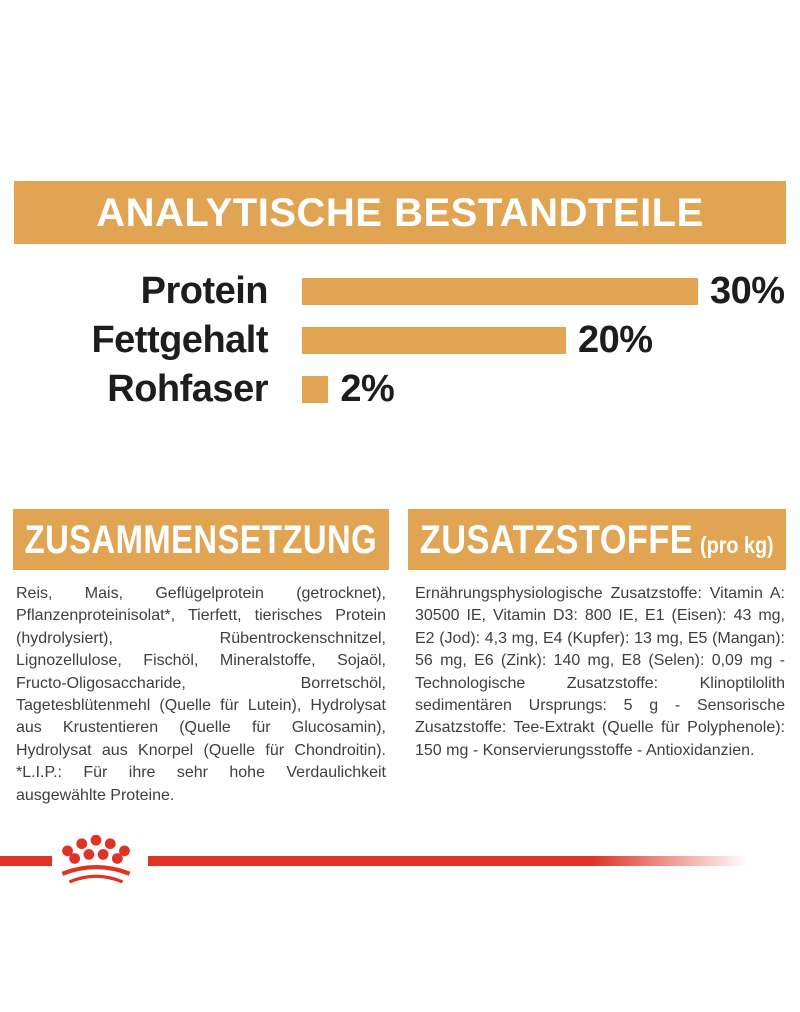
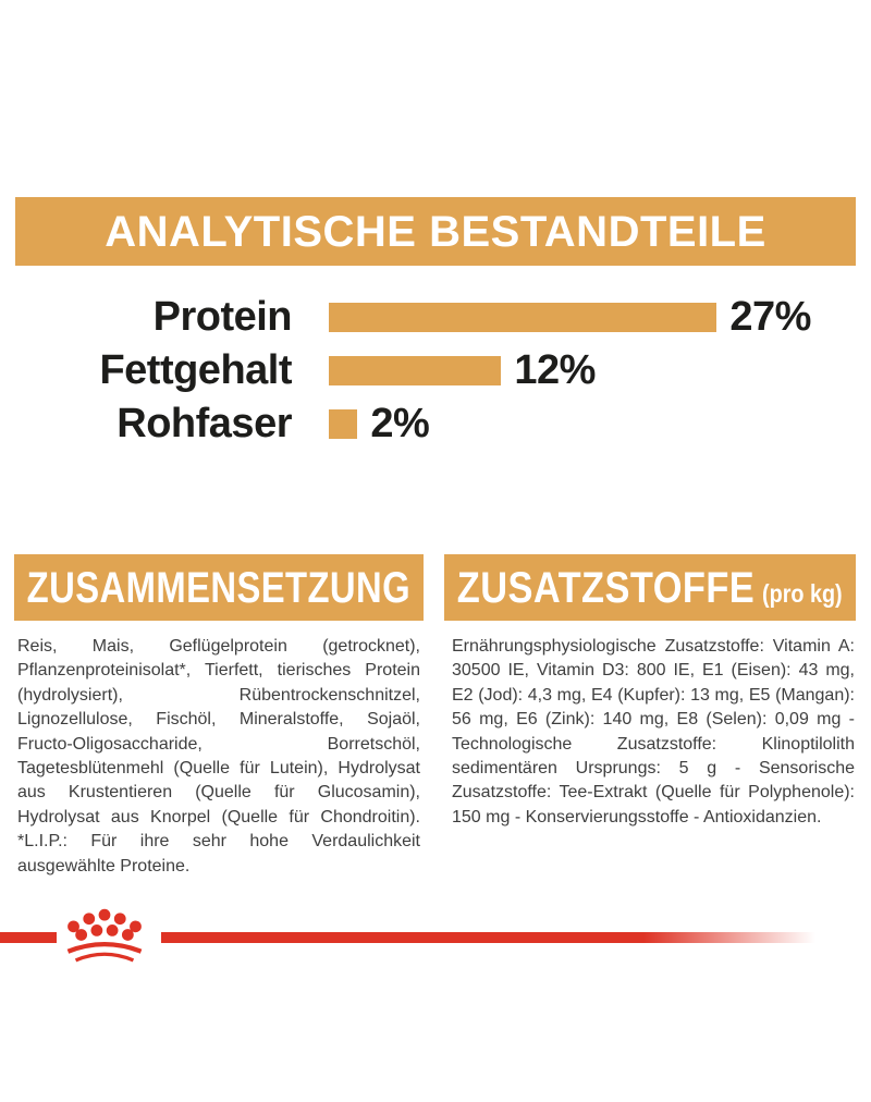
Protein: 30% -> 27%
Fettgehalt: 20% -> 12%
